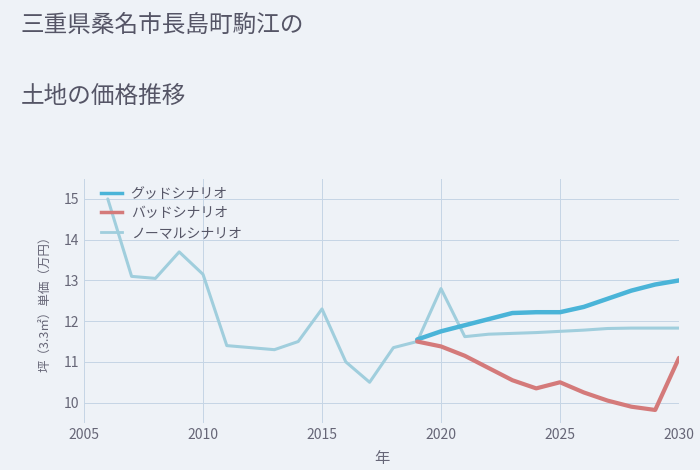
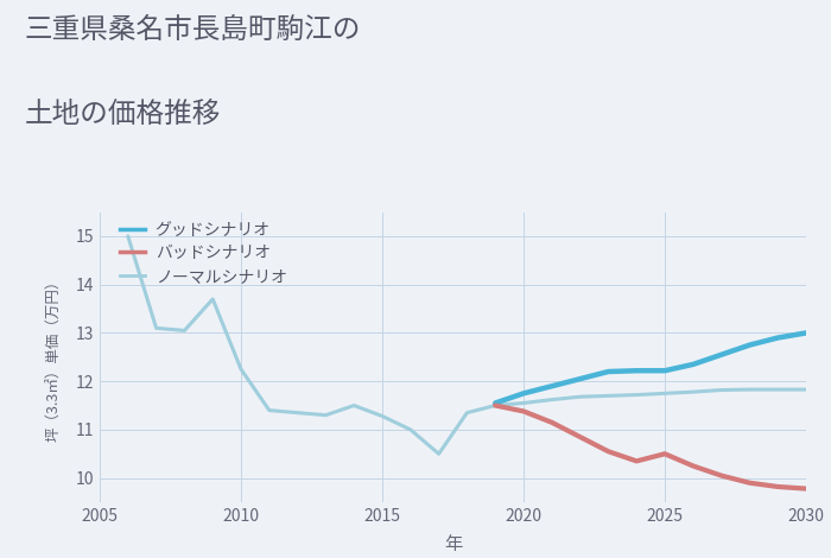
ノーマルシナリオ/2010: 13.15 -> 12.25
ノーマルシナリオ/2015: 12.30 -> 11.28
ノーマルシナリオ/2020: 12.80 -> 11.55
バッドシナリオ/2030: 11.10 -> 9.78
